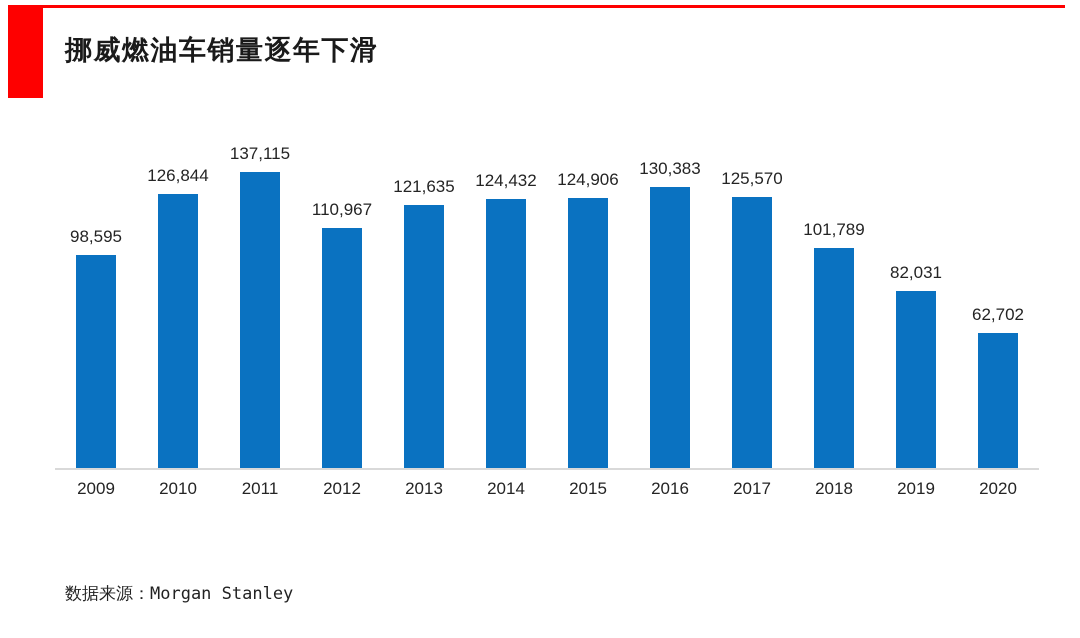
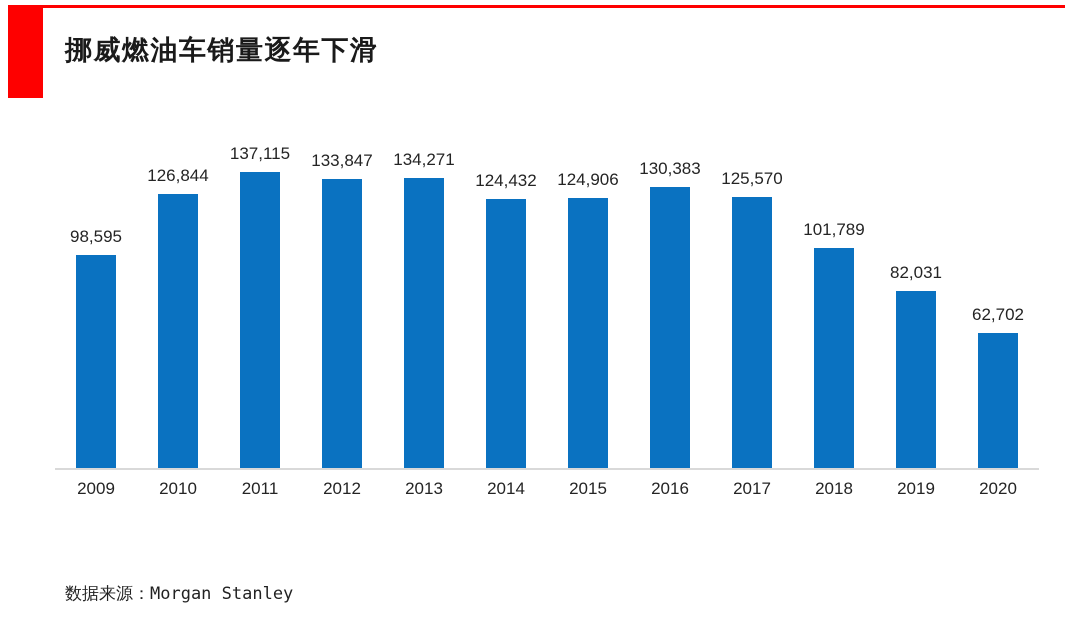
2012: 110,967 -> 133,847
2013: 121,635 -> 134,271
